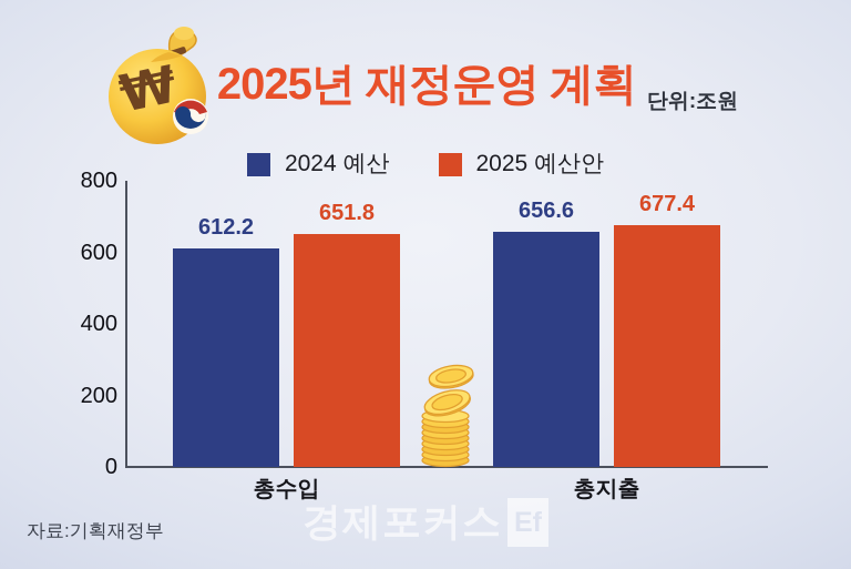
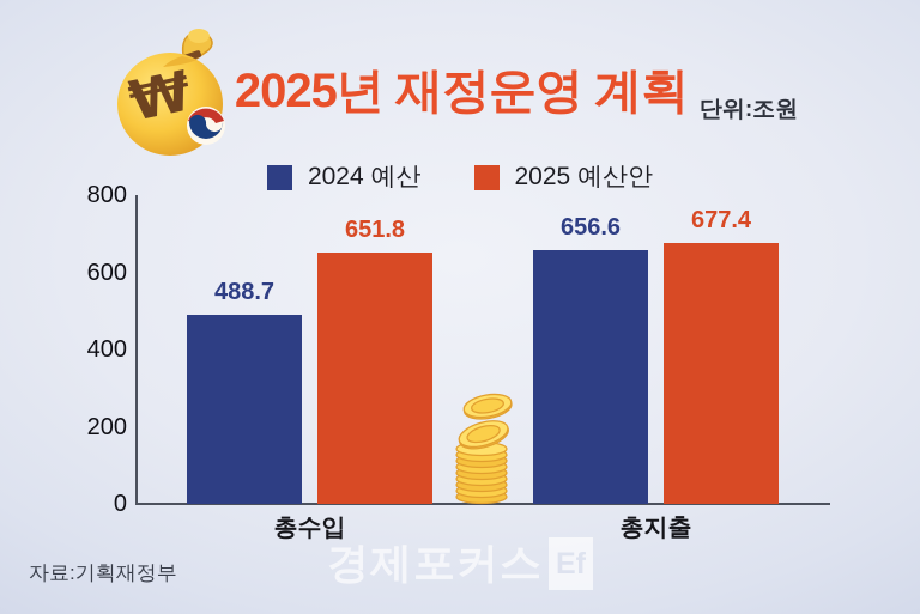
2024 예산/총수입: 612.2 -> 488.7
